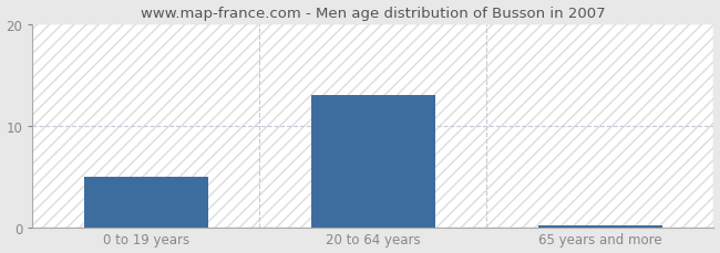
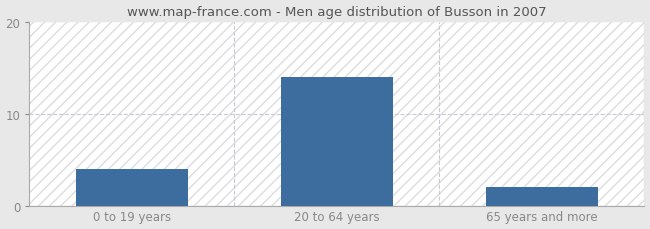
0 to 19 years: 5.0 -> 4.0
20 to 64 years: 13.0 -> 14.0
65 years and more: 0.2 -> 2.0
